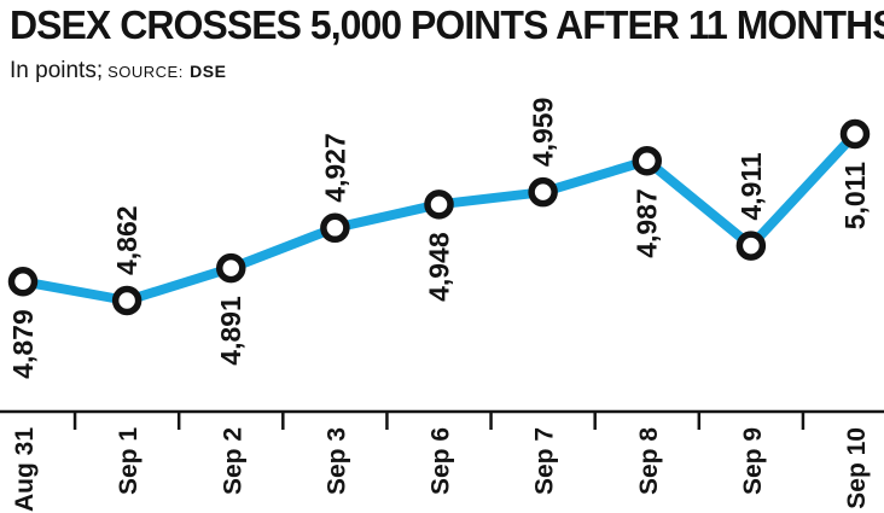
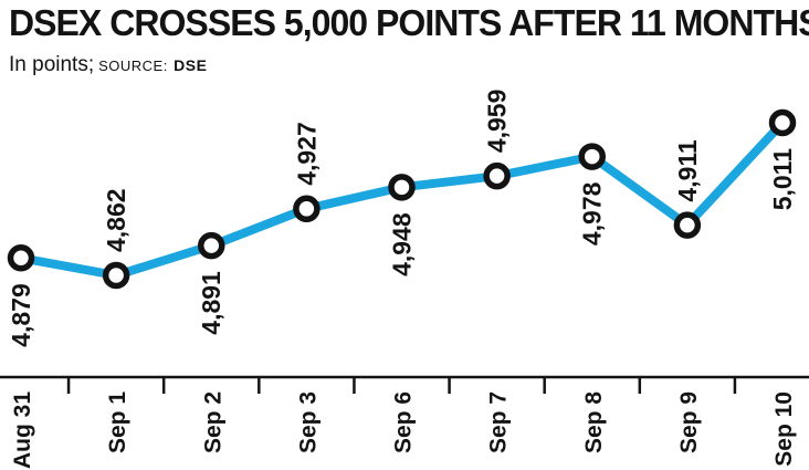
Sep 8: 4,987 -> 4,978
